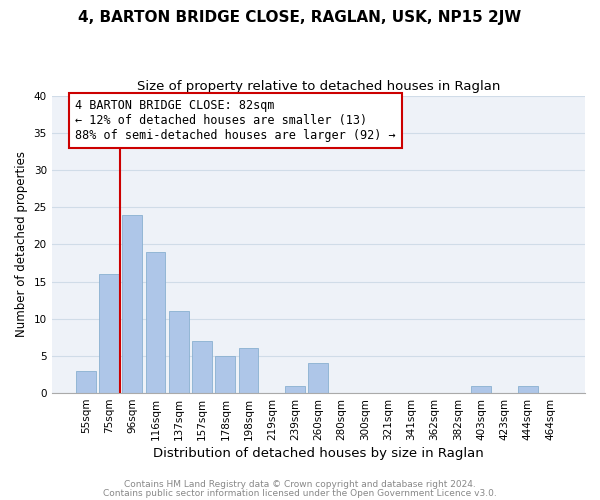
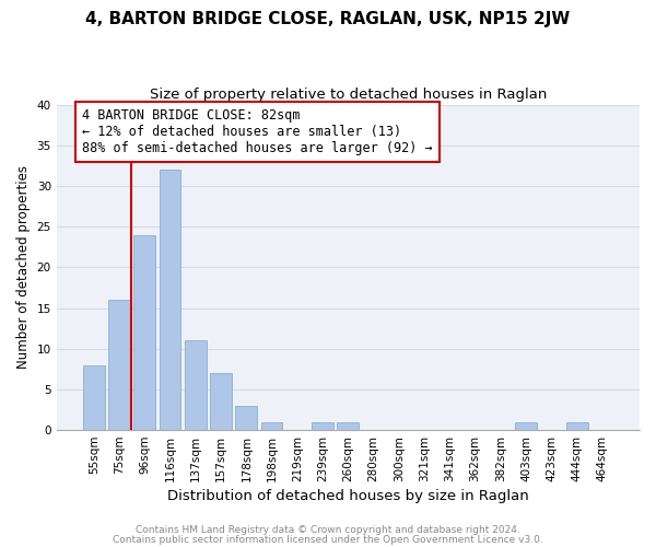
55sqm: 3 -> 8
116sqm: 19 -> 32
178sqm: 5 -> 3
198sqm: 6 -> 1
260sqm: 4 -> 1
